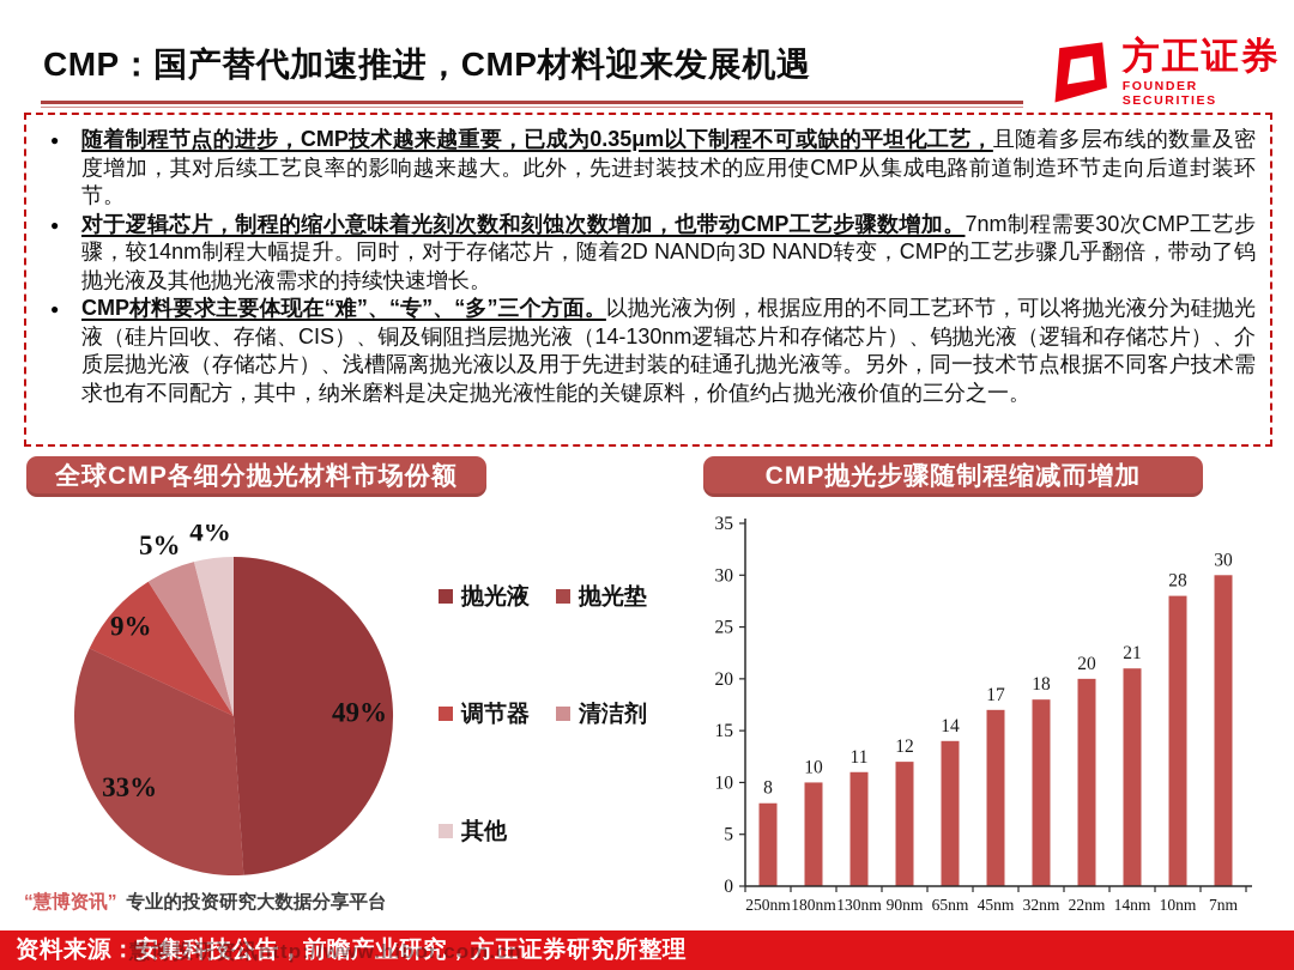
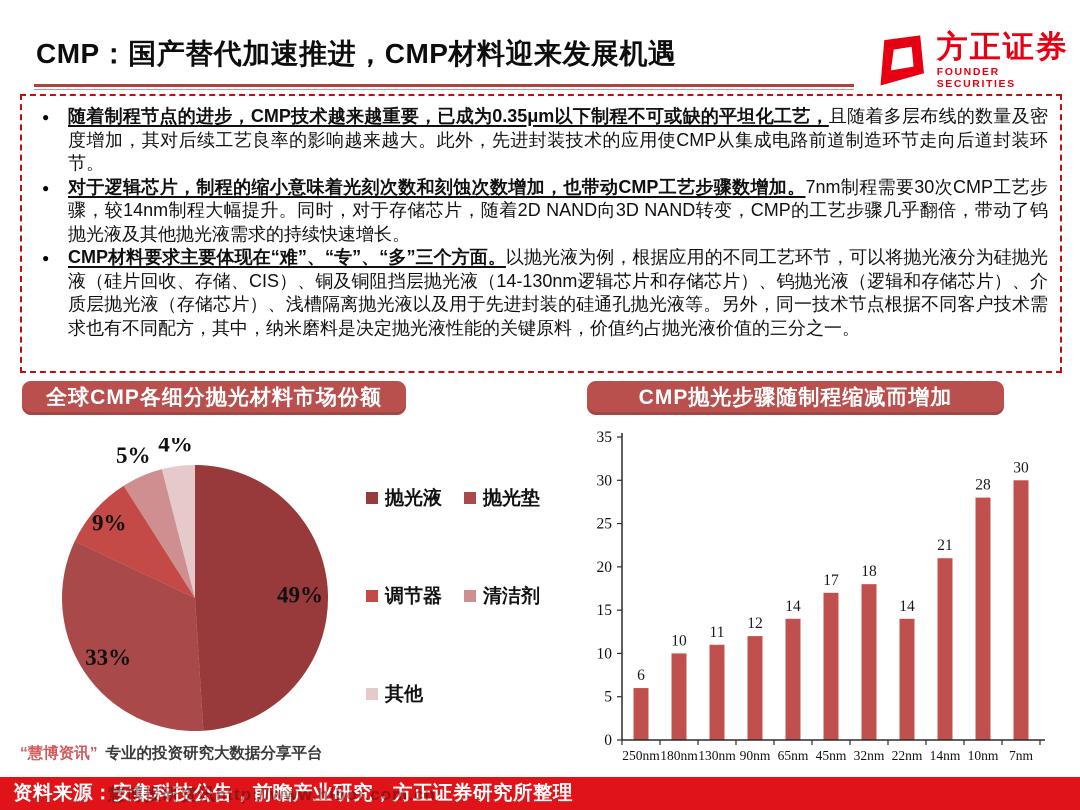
CMP抛光步骤随制程缩减而增加/250nm: 8 -> 6
CMP抛光步骤随制程缩减而增加/22nm: 20 -> 14
